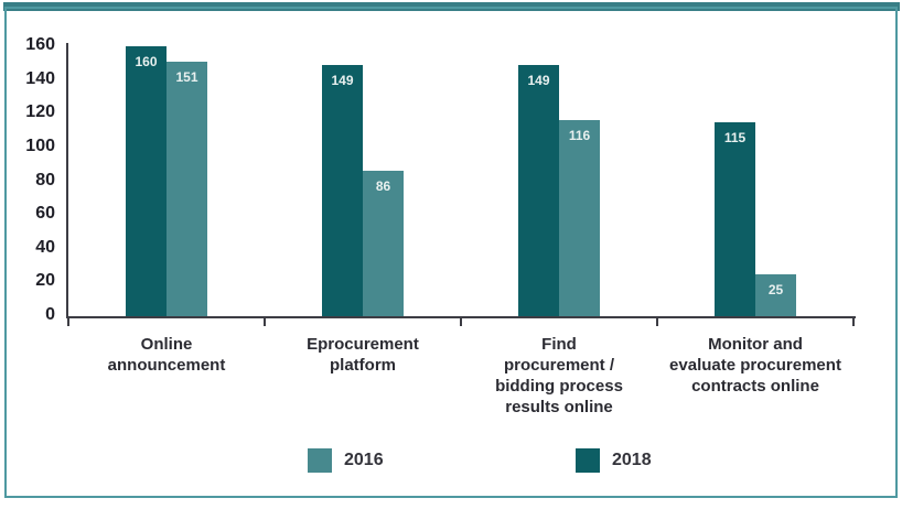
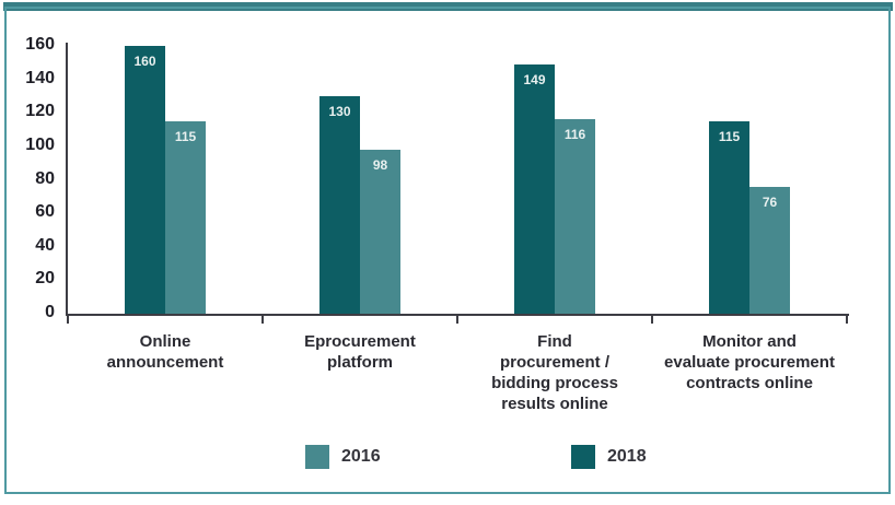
2016/Online announcement: 151 -> 115
2018/Eprocurement platform: 149 -> 130
2016/Eprocurement platform: 86 -> 98
2016/Monitor and evaluate procurement contracts online: 25 -> 76
